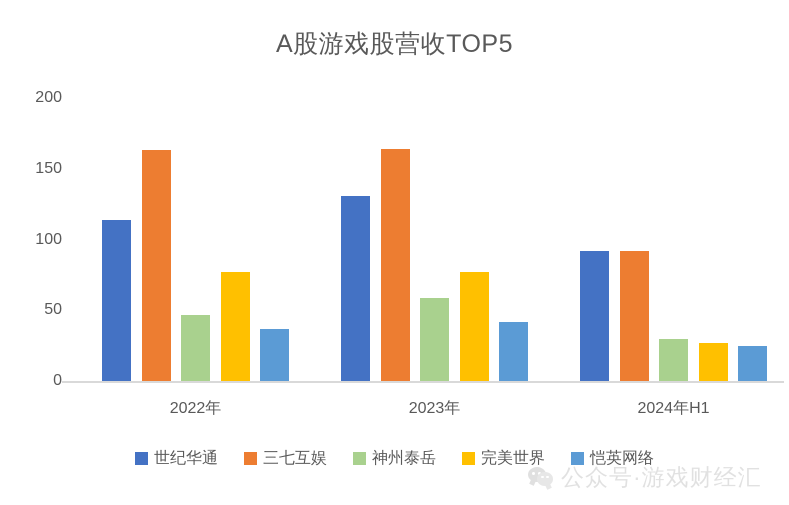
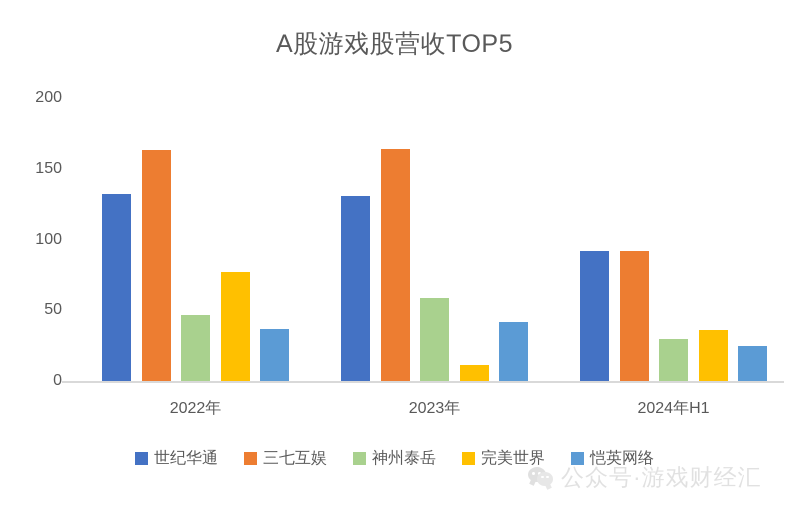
世纪华通/2022年: 114 -> 132
完美世界/2023年: 77 -> 11
完美世界/2024年H1: 27 -> 36
